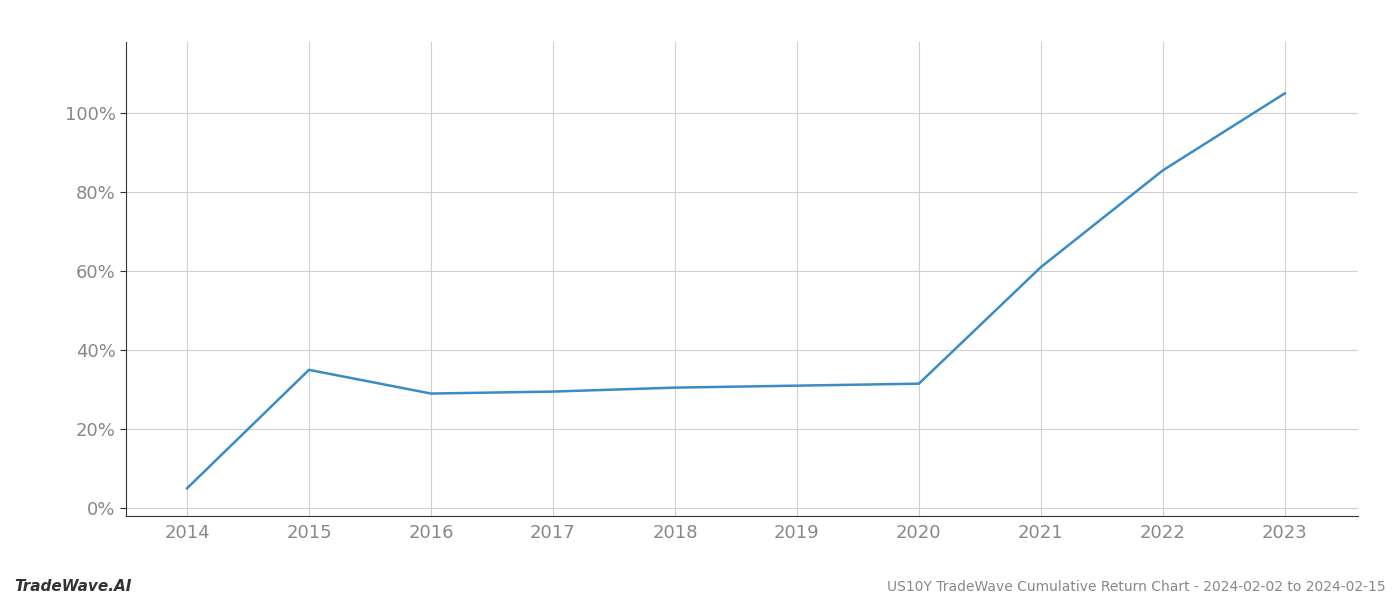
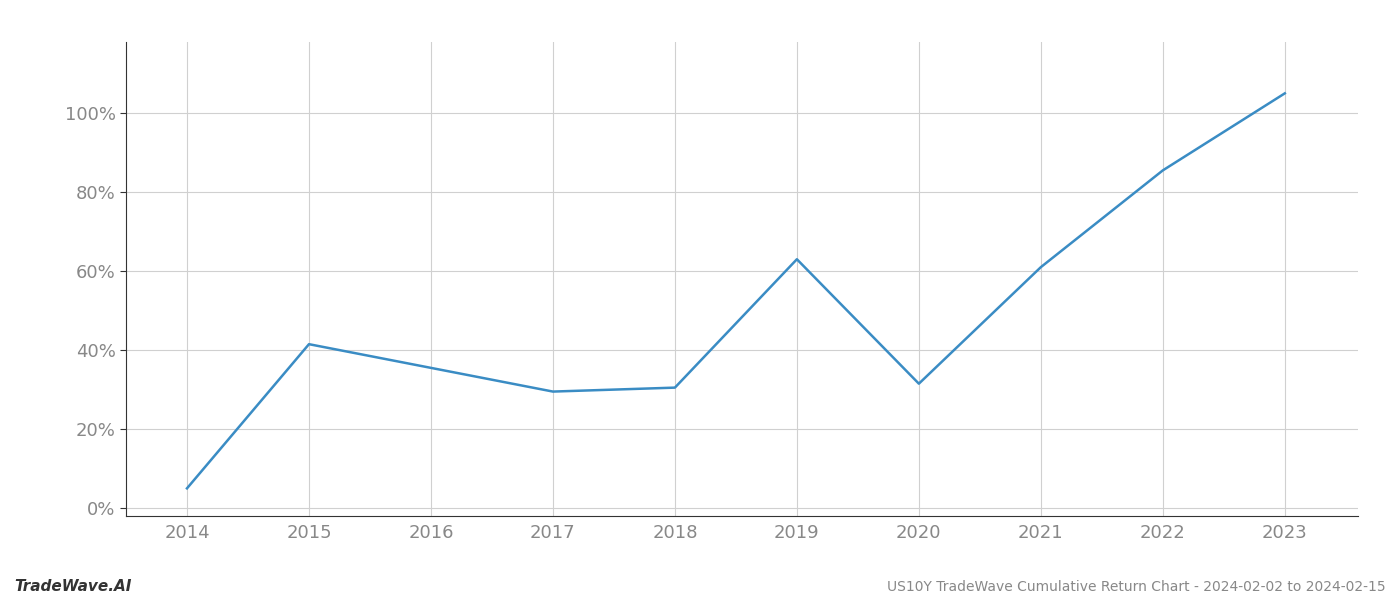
2015: 35.0% -> 41.5%
2016: 29.0% -> 35.5%
2019: 31.0% -> 63.0%
